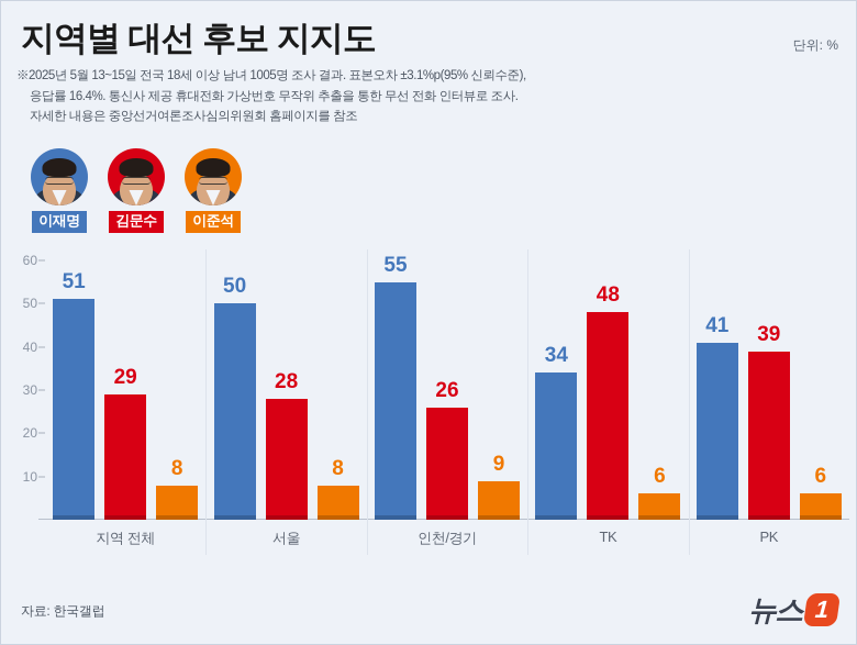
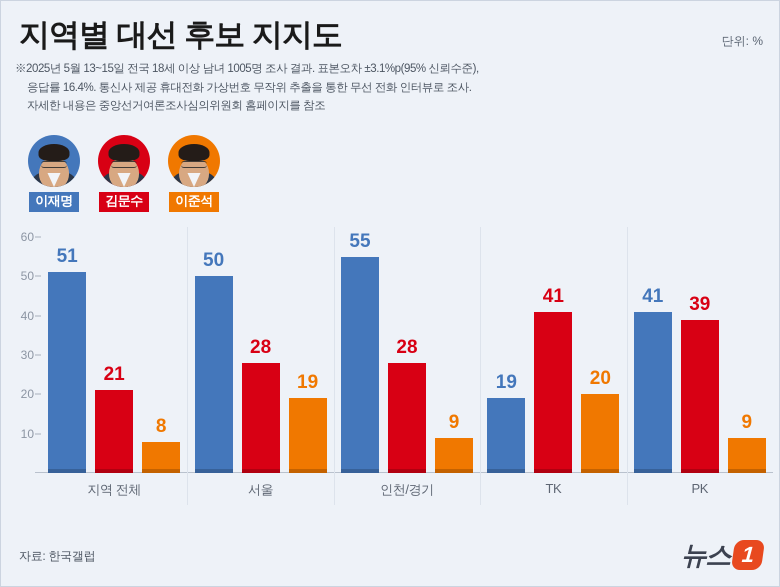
김문수/지역 전체: 29 -> 21
이준석/서울: 8 -> 19
김문수/인천/경기: 26 -> 28
이재명/TK: 34 -> 19
김문수/TK: 48 -> 41
이준석/TK: 6 -> 20
이준석/PK: 6 -> 9
